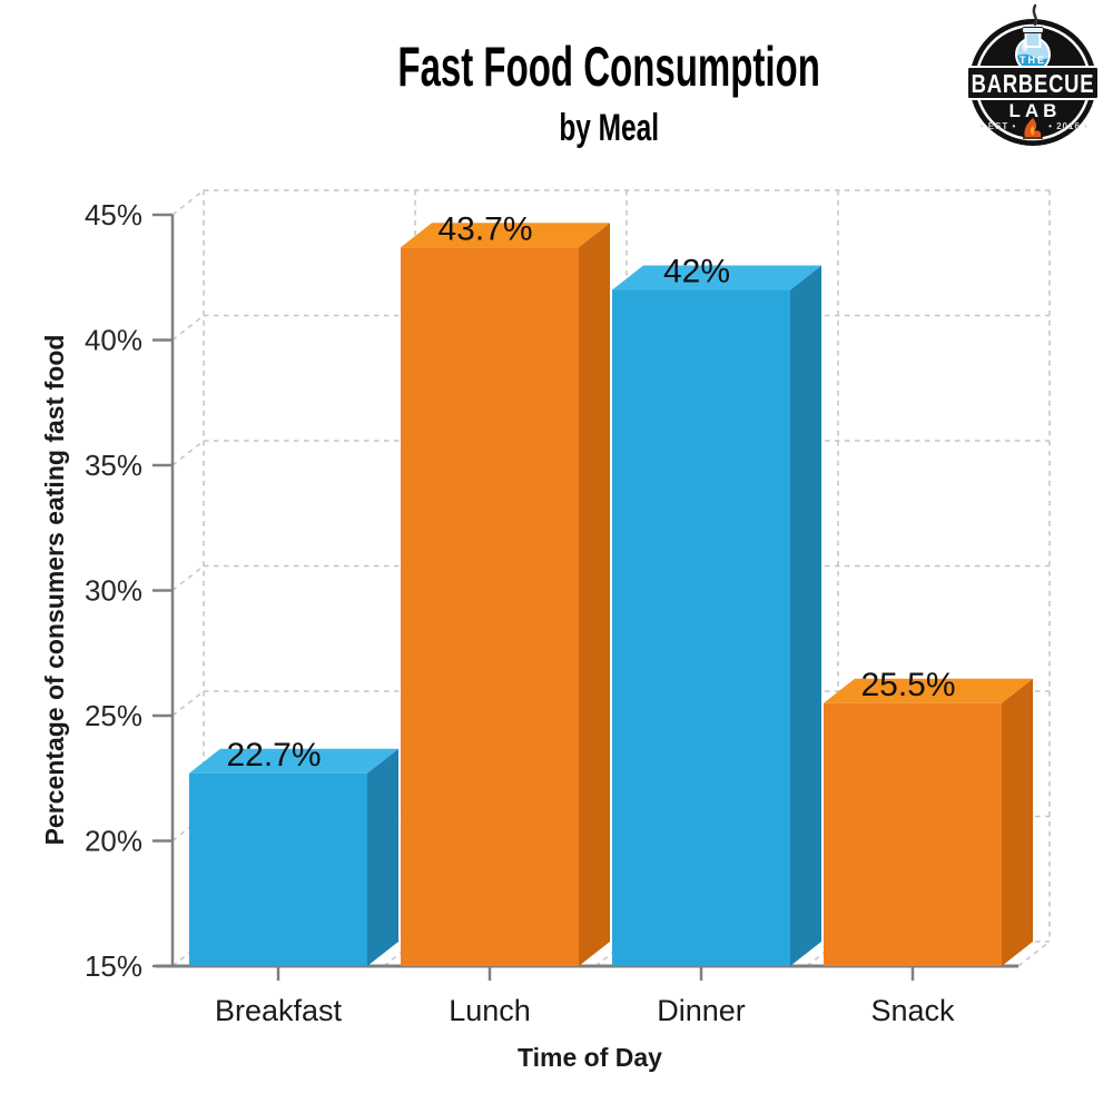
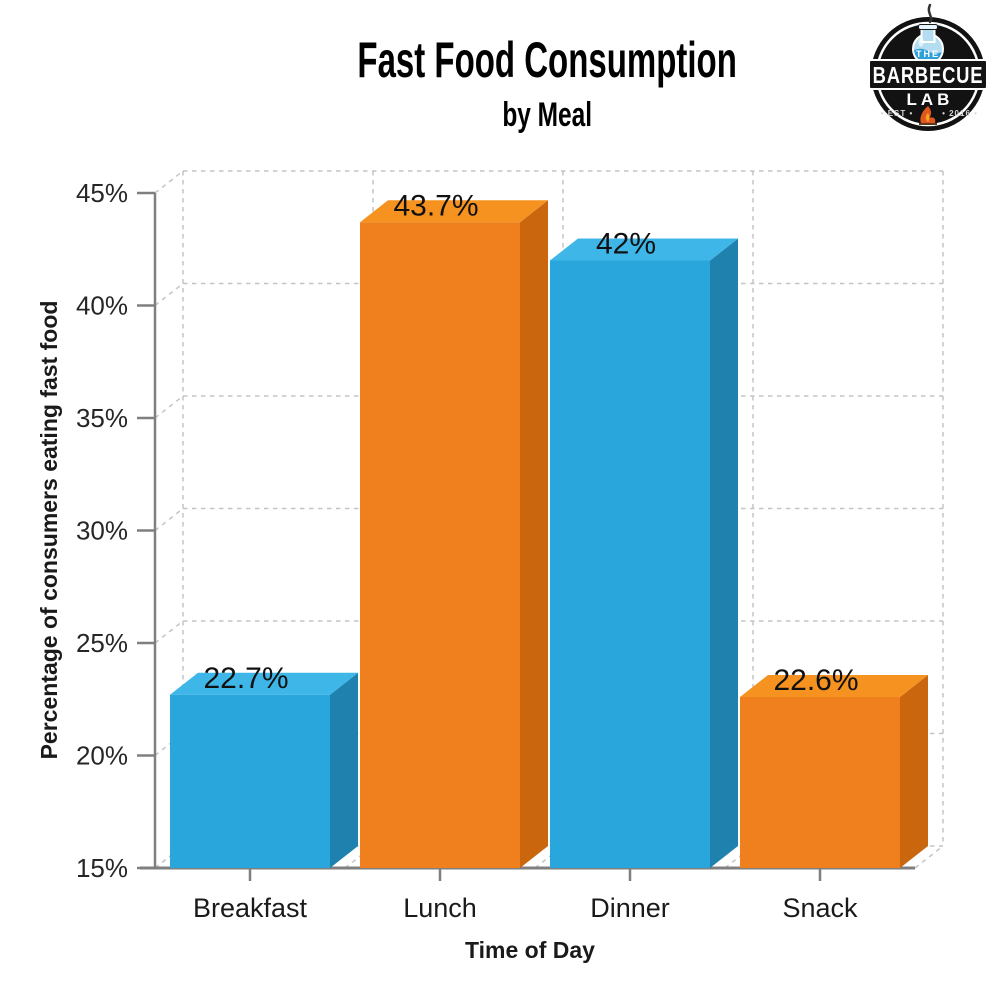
Snack: 25.5% -> 22.6%
